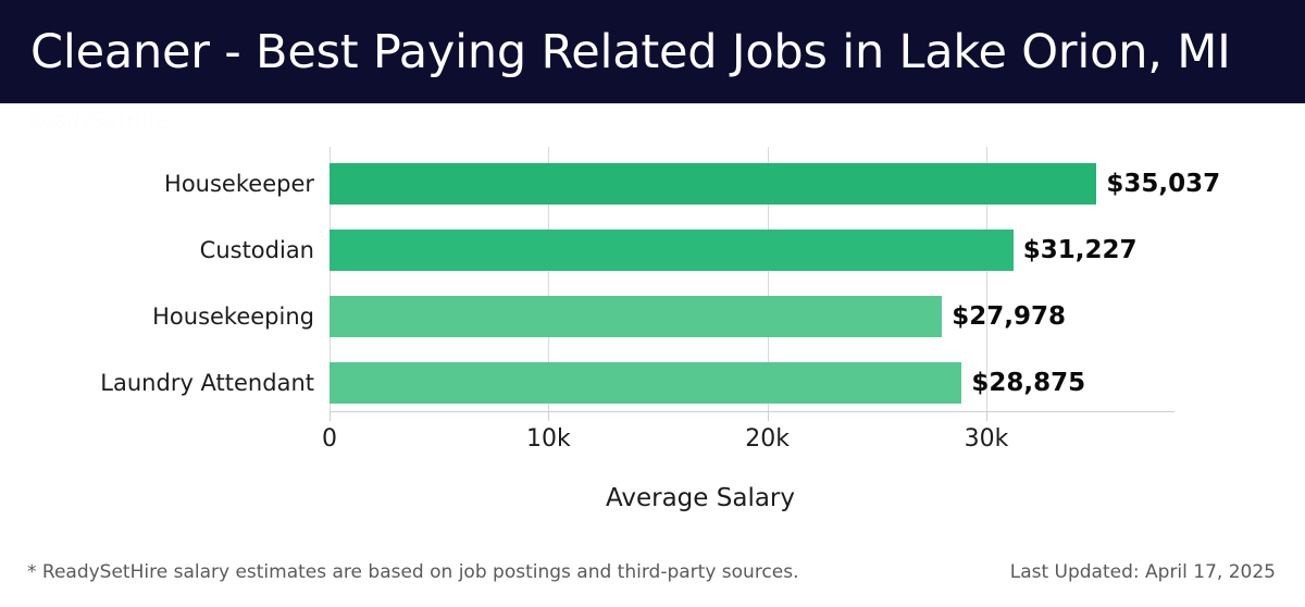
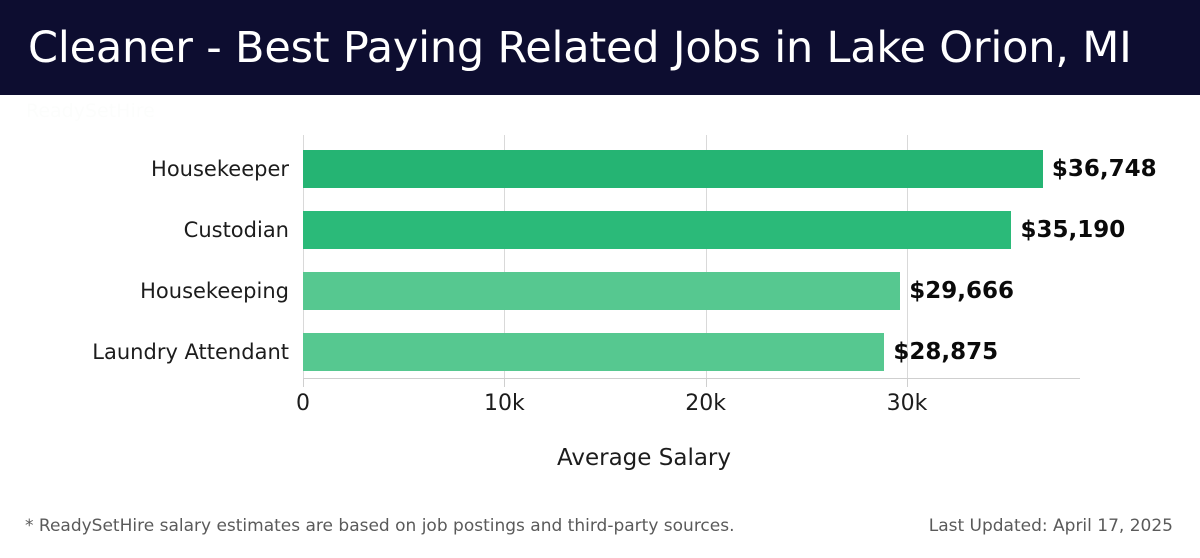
Housekeeper: $35,037 -> $36,748
Custodian: $31,227 -> $35,190
Housekeeping: $27,978 -> $29,666
